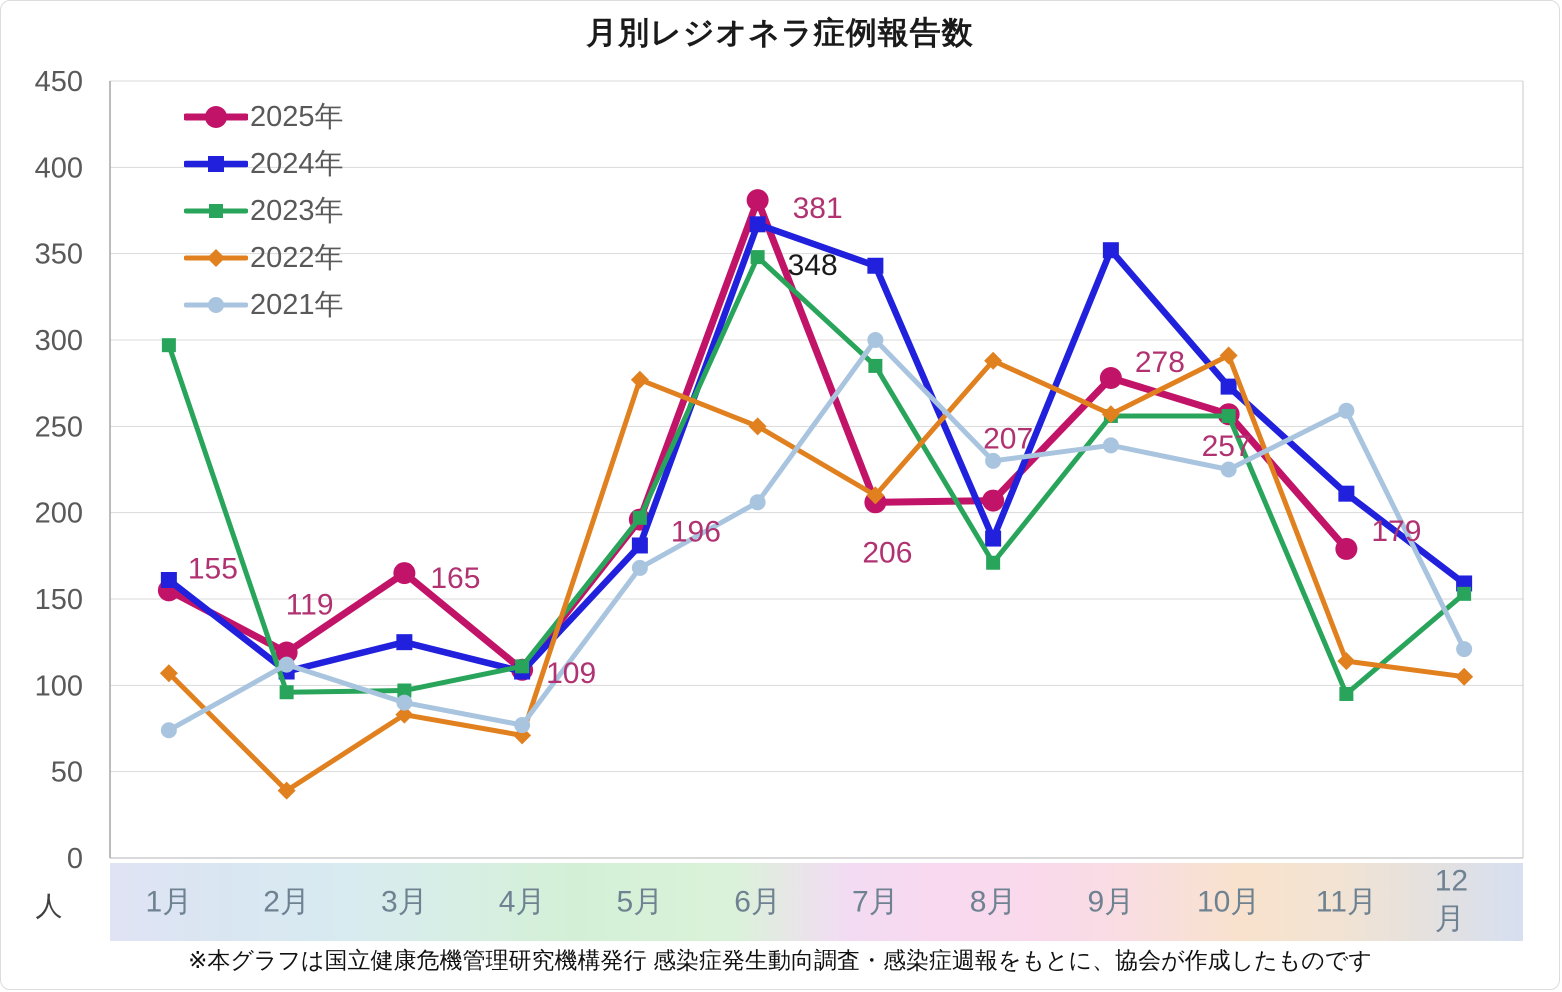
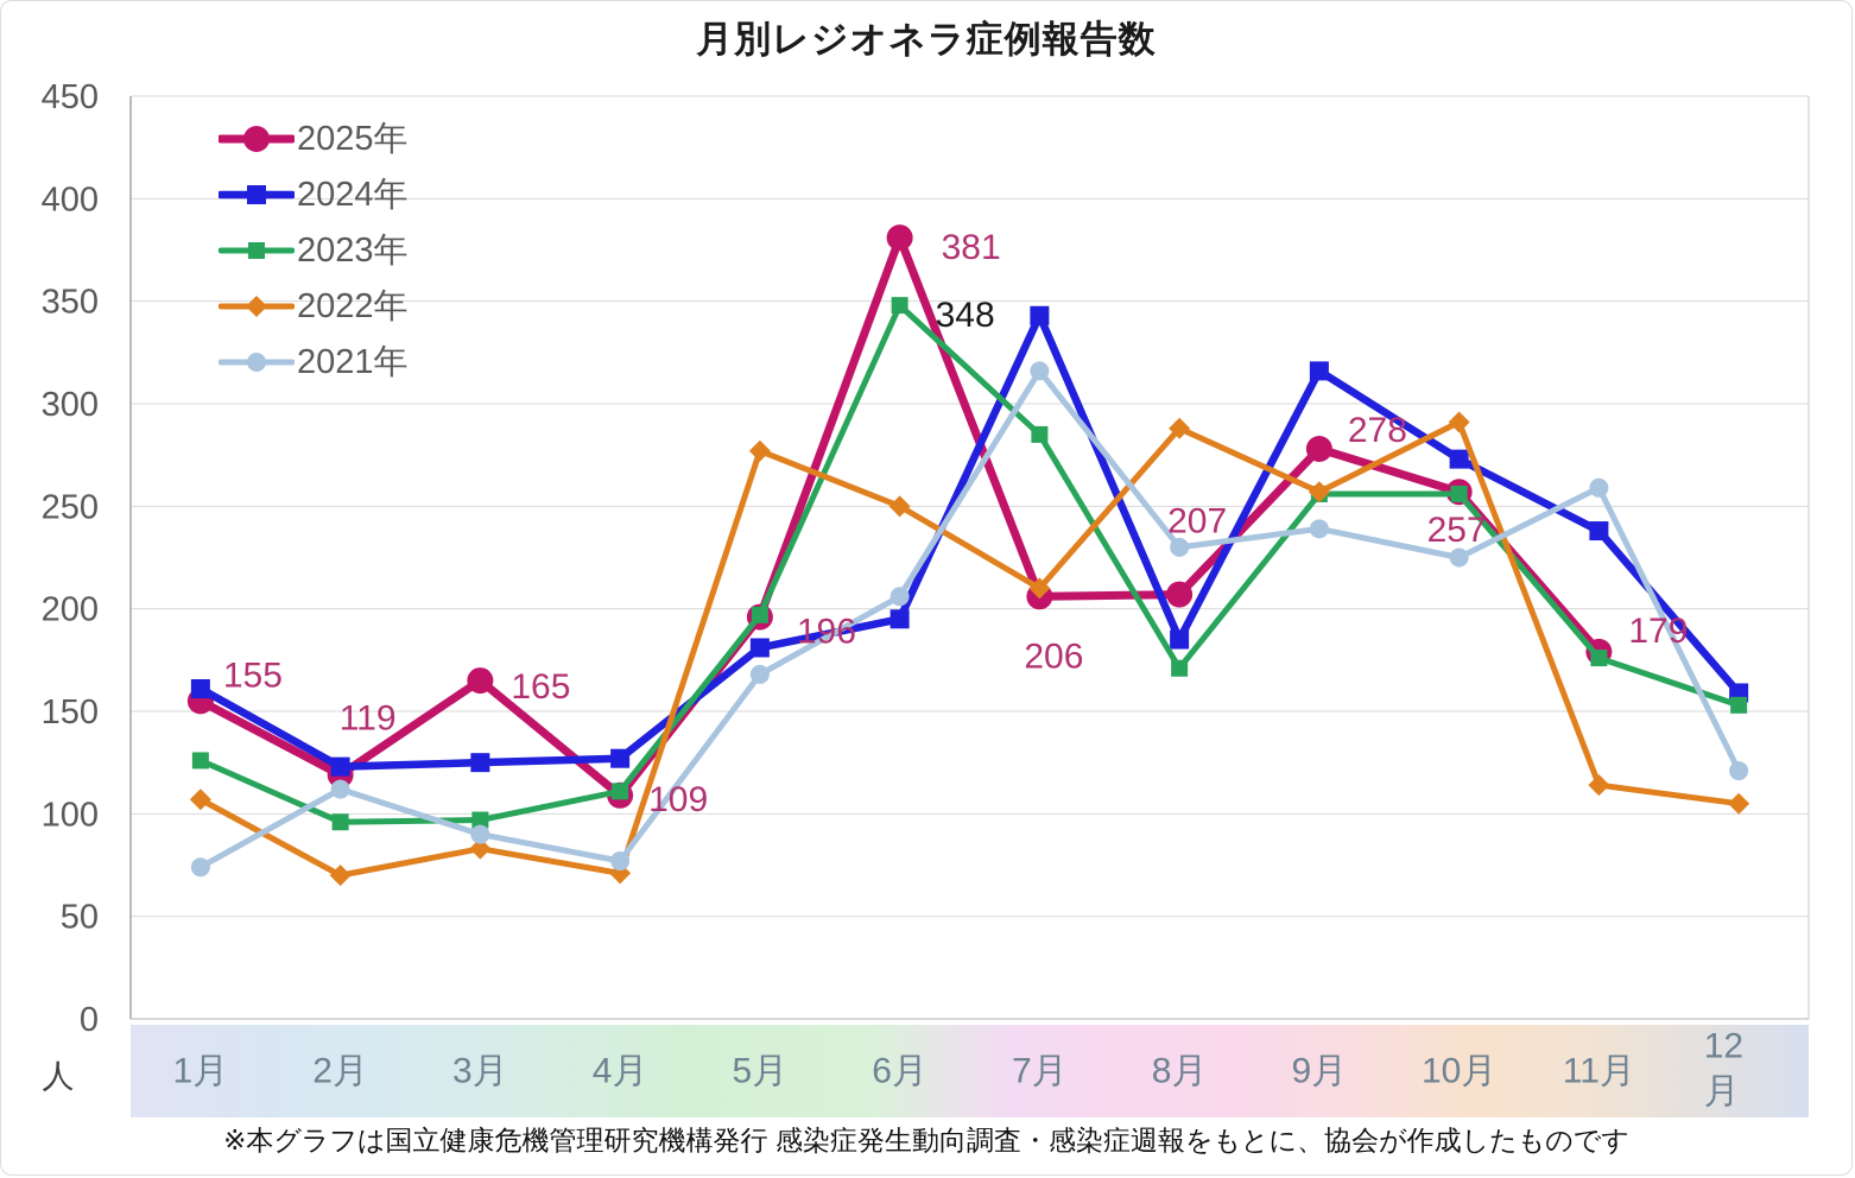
2023年/1月: 297 -> 126
2024年/2月: 108 -> 123
2022年/2月: 39 -> 70
2024年/4月: 108 -> 127
2024年/6月: 367 -> 195
2021年/7月: 300 -> 316
2024年/9月: 352 -> 316
2024年/11月: 211 -> 238
2023年/11月: 95 -> 176
